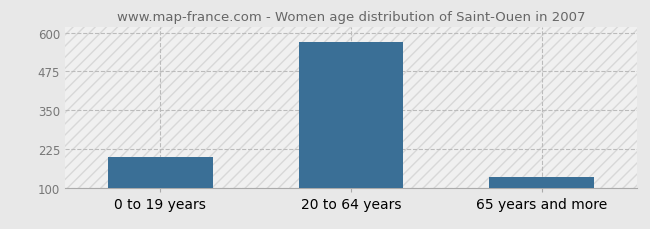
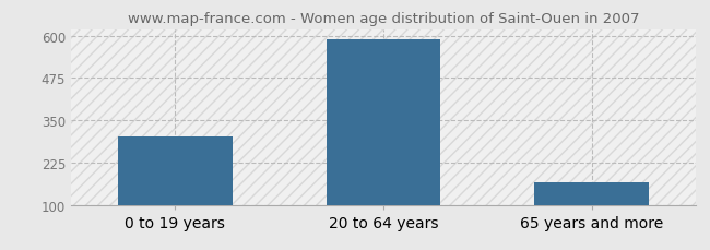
0 to 19 years: 200 -> 302
20 to 64 years: 570 -> 590
65 years and more: 135 -> 168
